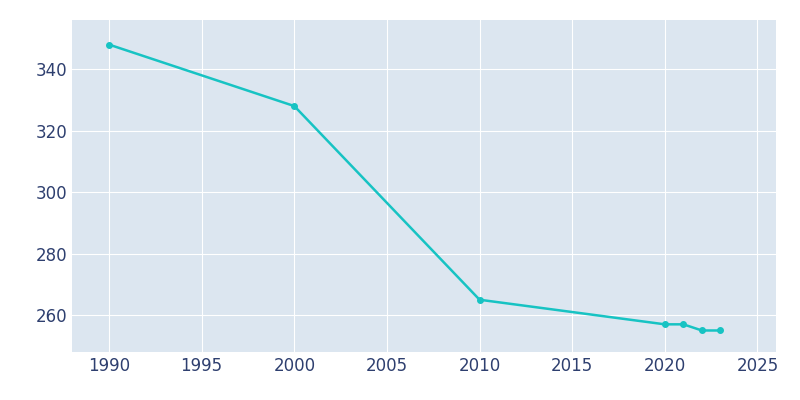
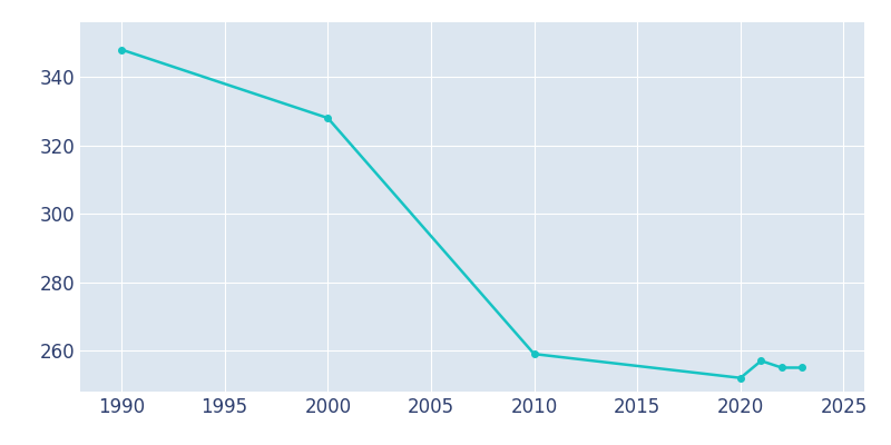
2010: 265 -> 259
2020: 257 -> 252
